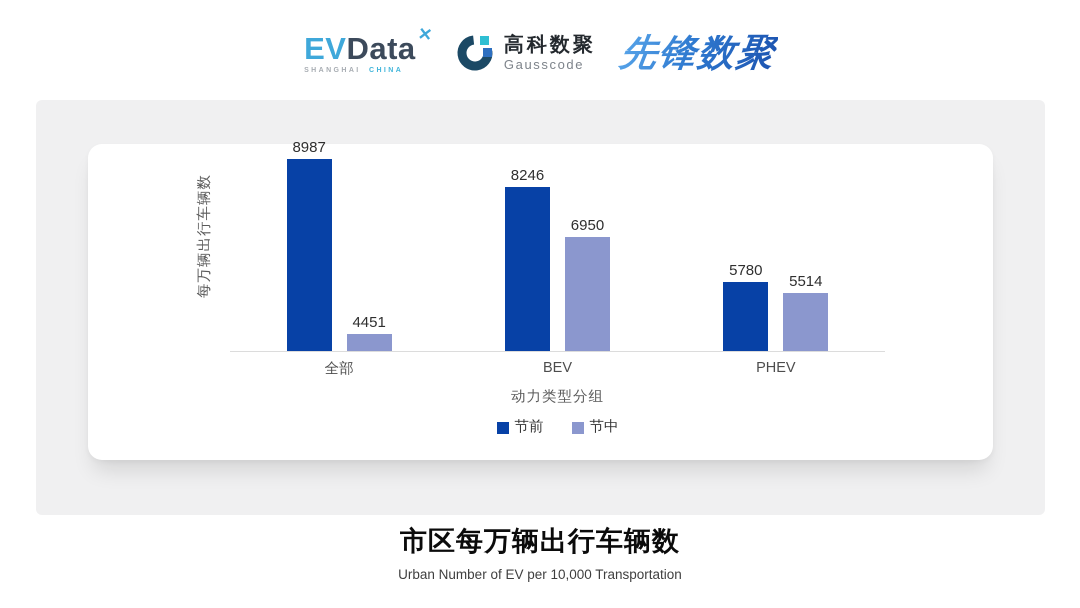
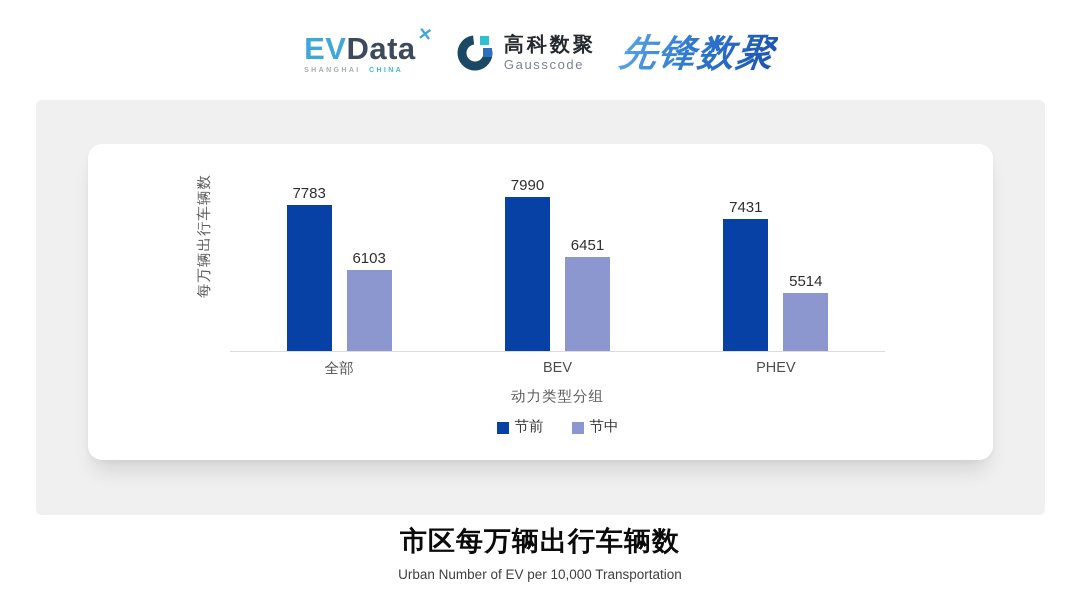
节前/全部: 8987 -> 7783
节中/全部: 4451 -> 6103
节前/BEV: 8246 -> 7990
节中/BEV: 6950 -> 6451
节前/PHEV: 5780 -> 7431
